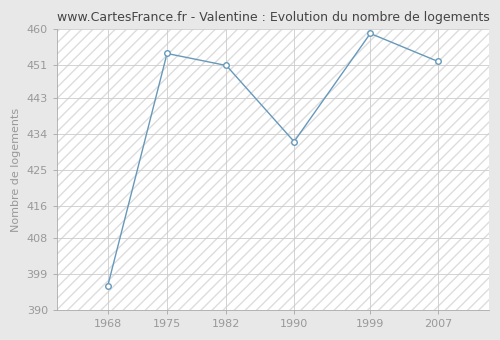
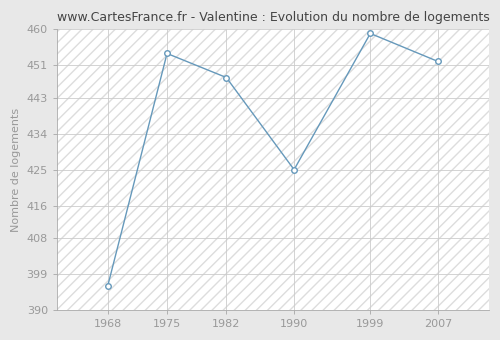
1982: 451 -> 448
1990: 432 -> 425
